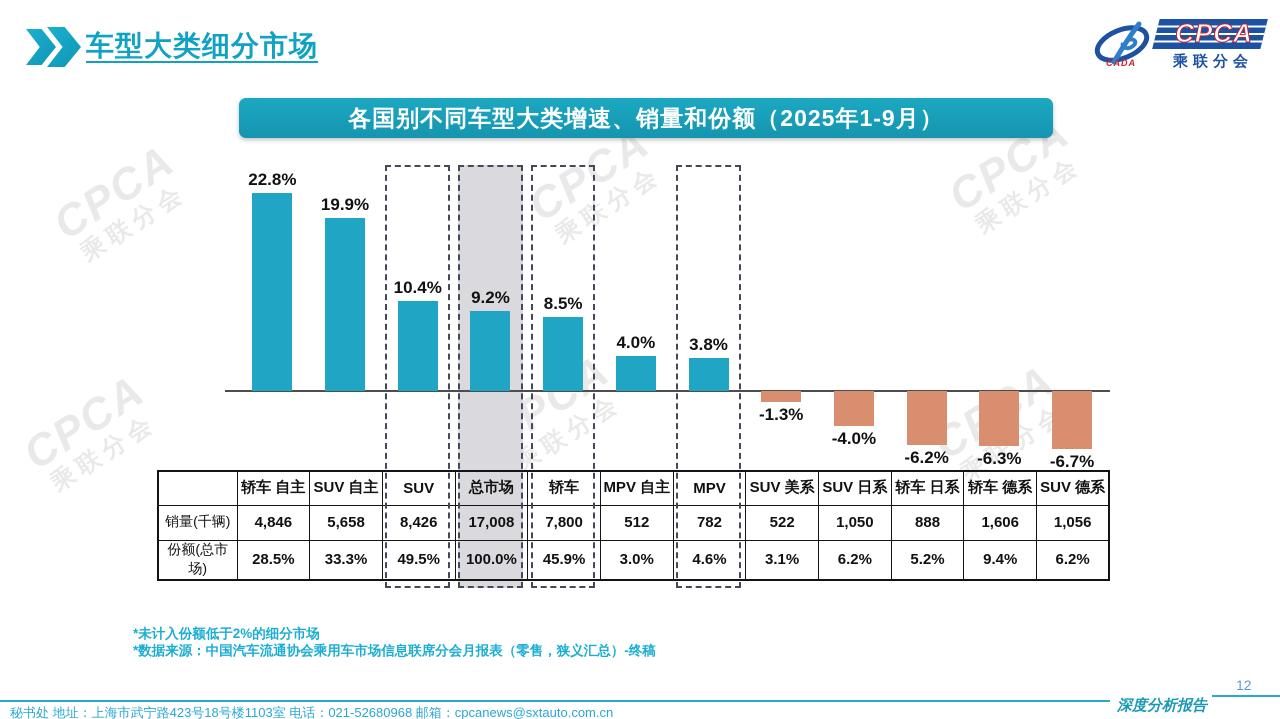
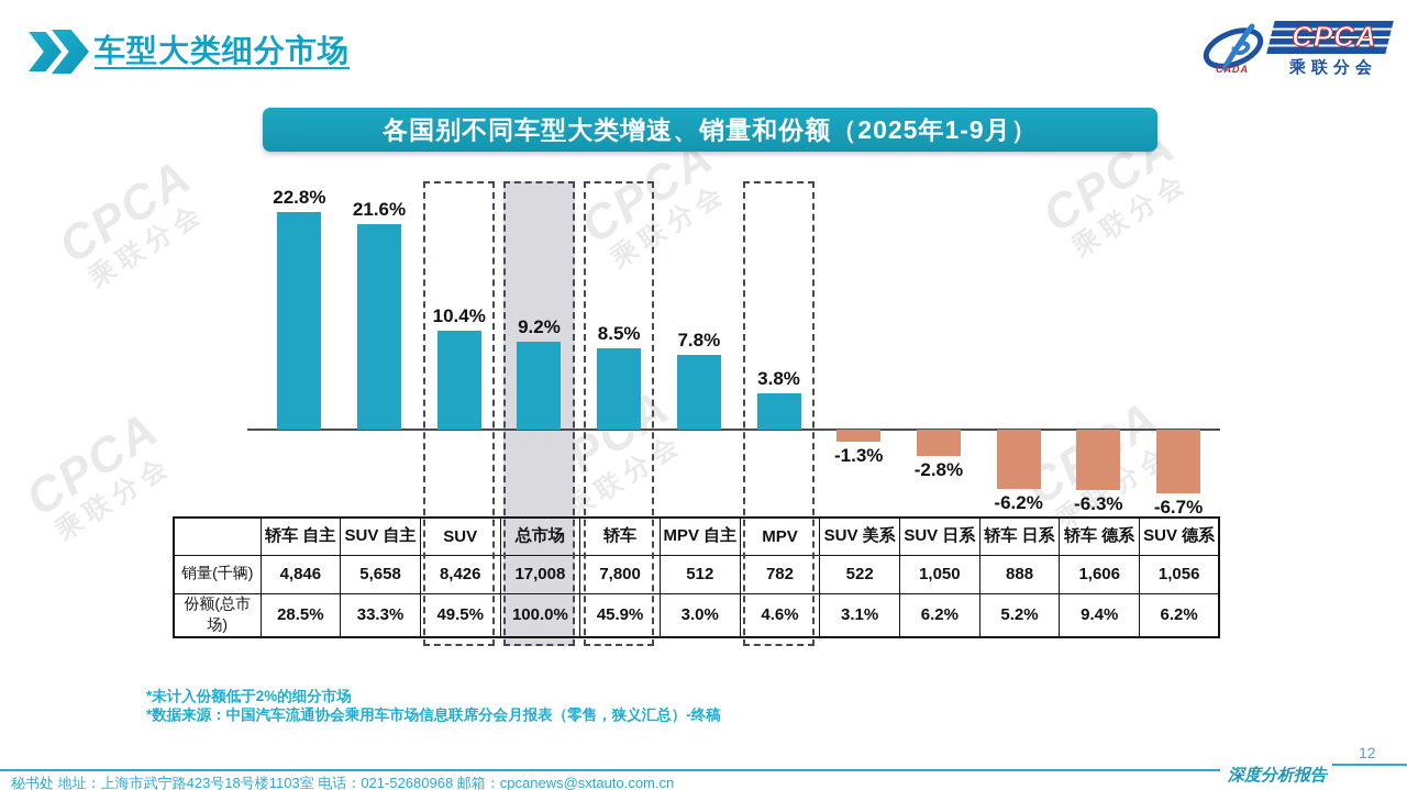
SUV 自主: 19.9% -> 21.6%
MPV 自主: 4.0% -> 7.8%
SUV 日系: -4.0% -> -2.8%
